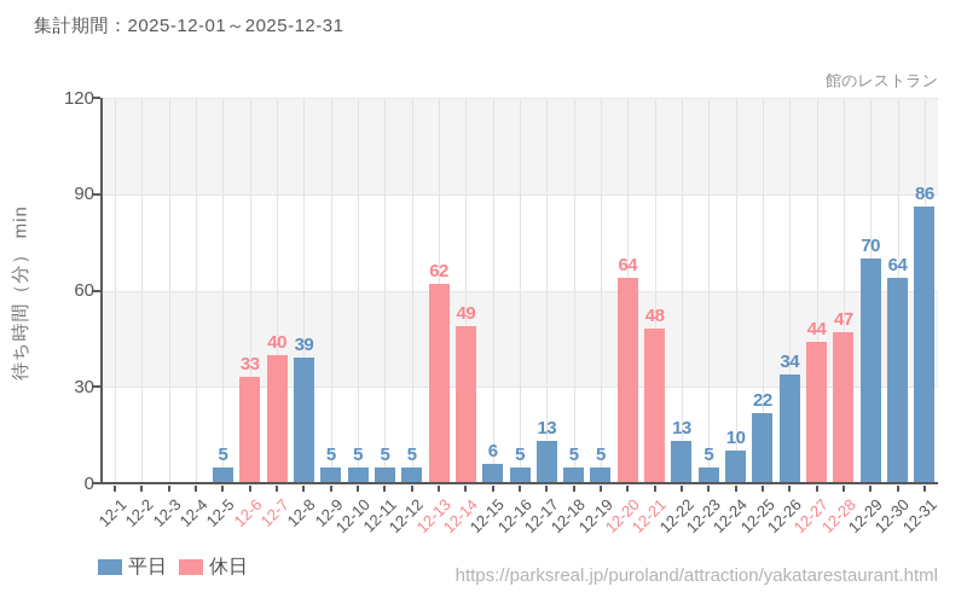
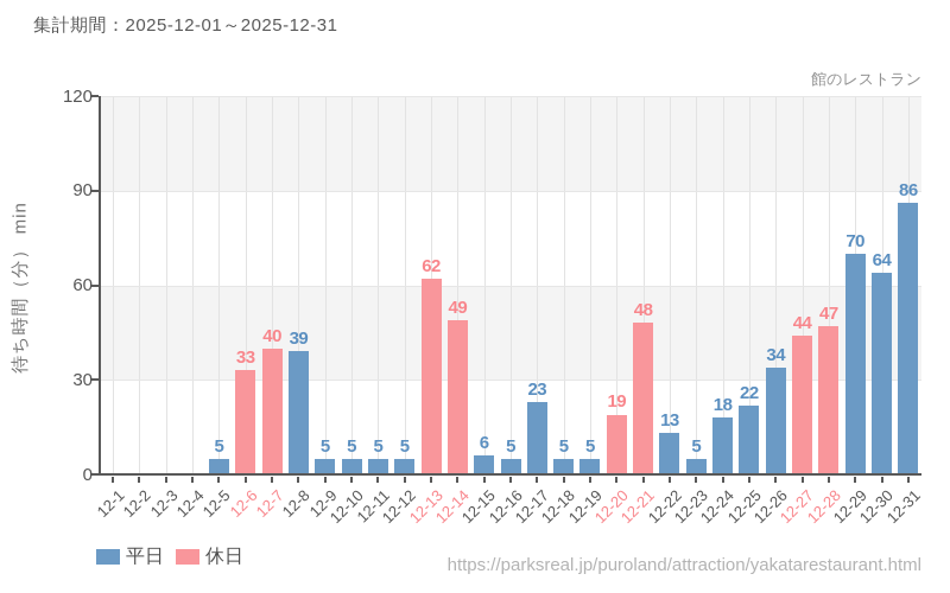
12-17: 13 -> 23
12-20: 64 -> 19
12-24: 10 -> 18
